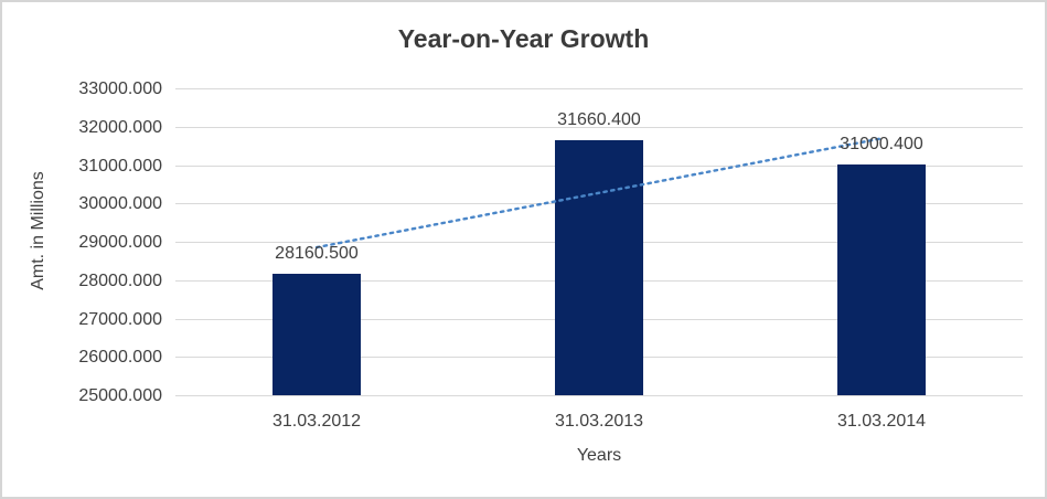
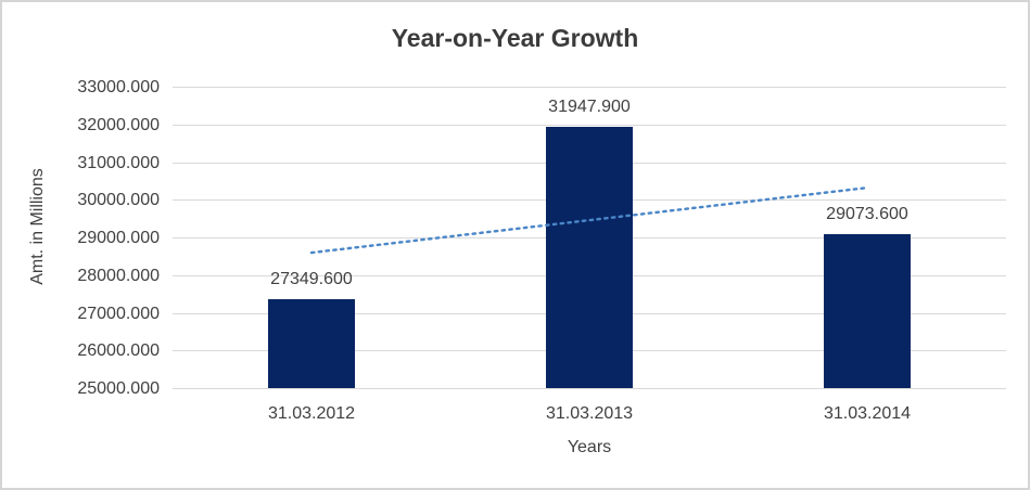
31.03.2012: 28160.500 -> 27349.600
31.03.2013: 31660.400 -> 31947.900
31.03.2014: 31000.400 -> 29073.600
